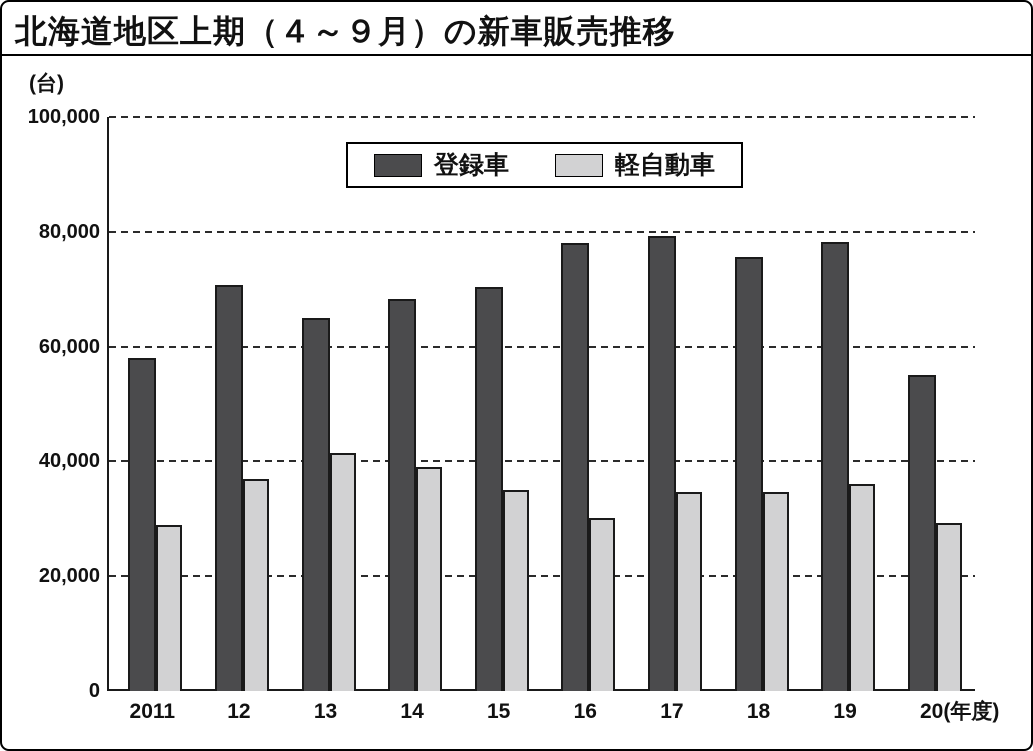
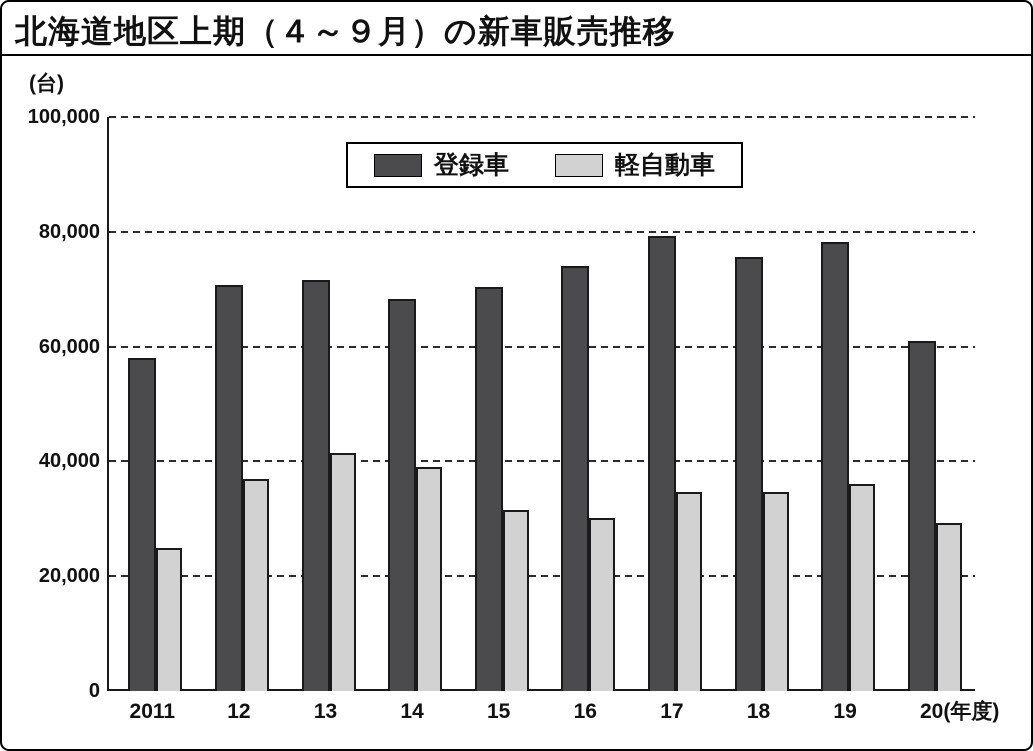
軽自動車/2011: 29000 -> 25000
登録車/13: 65000 -> 72000
軽自動車/15: 35000 -> 32000
登録車/16: 78000 -> 74000
登録車/20: 55000 -> 61000
